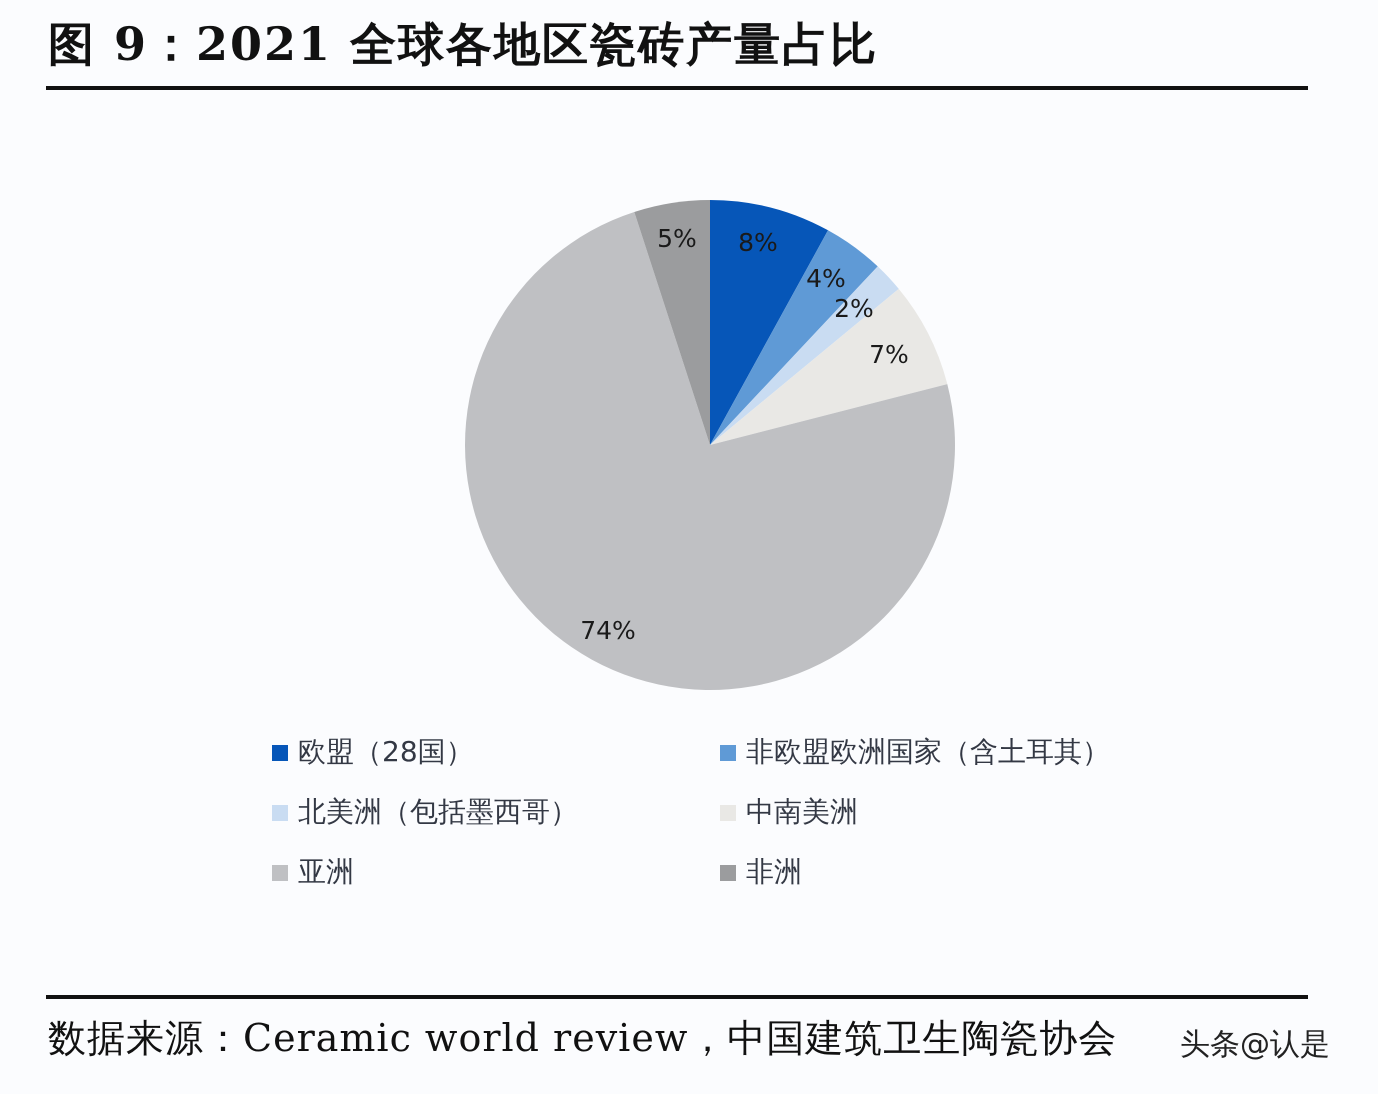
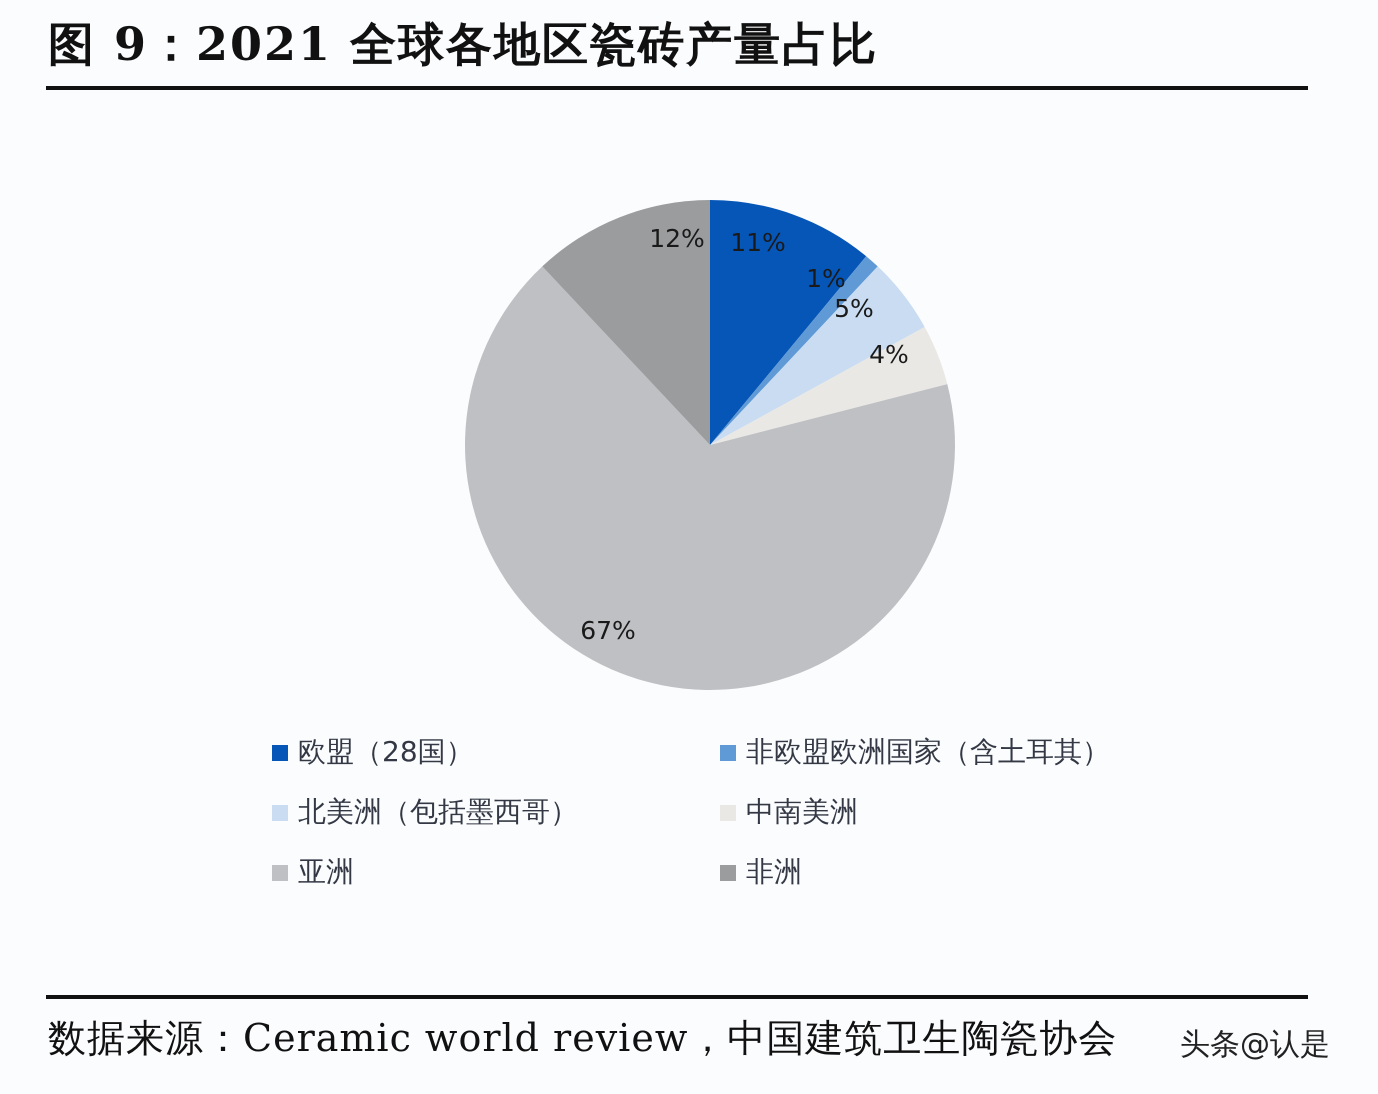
欧盟（28国）: 8% -> 11%
非欧盟欧洲国家（含土耳其）: 4% -> 1%
北美洲（包括墨西哥）: 2% -> 5%
中南美洲: 7% -> 4%
亚洲: 74% -> 67%
非洲: 5% -> 12%
